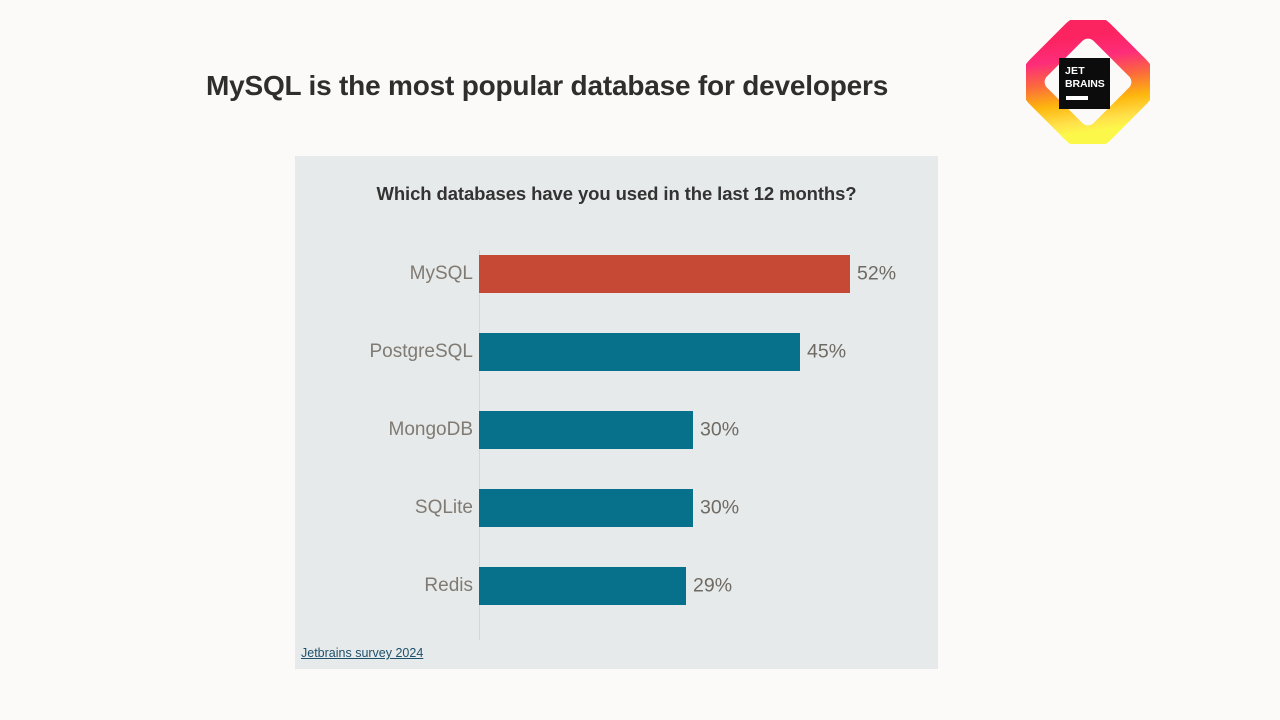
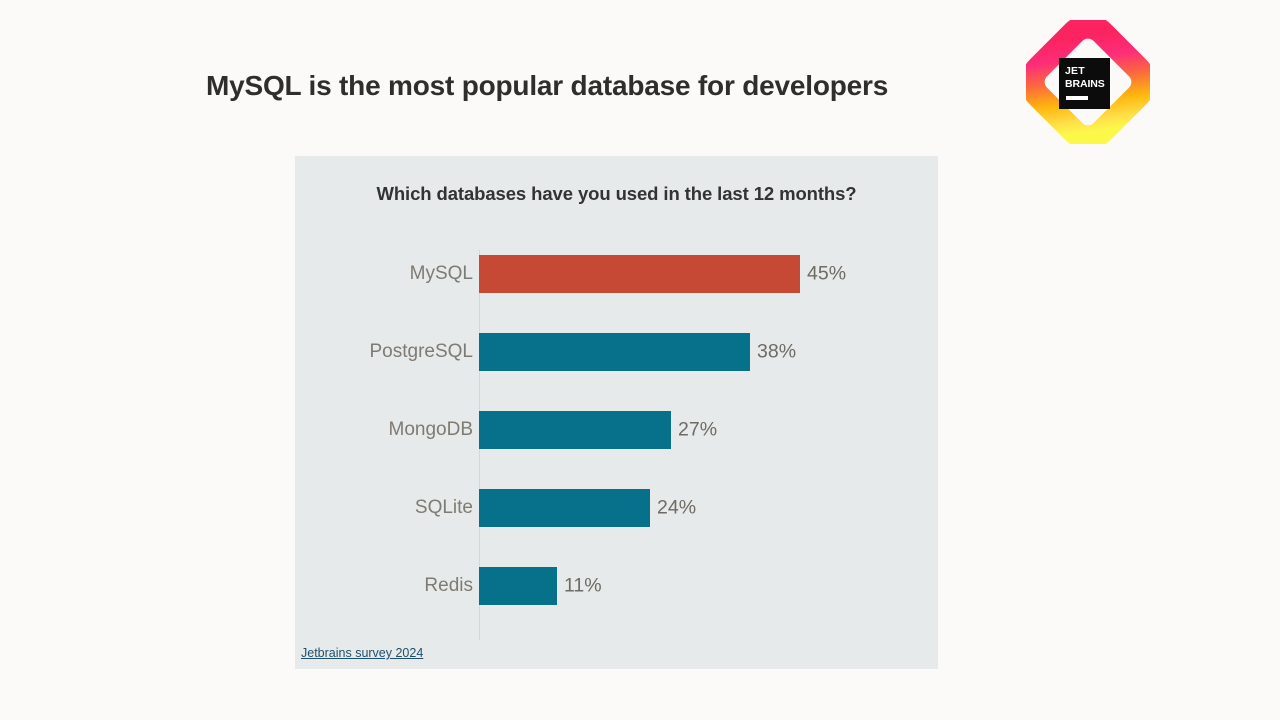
MySQL: 52% -> 45%
PostgreSQL: 45% -> 38%
MongoDB: 30% -> 27%
SQLite: 30% -> 24%
Redis: 29% -> 11%
